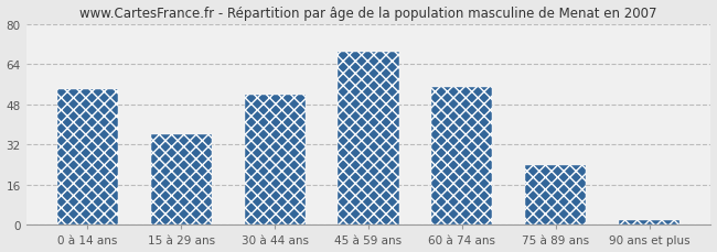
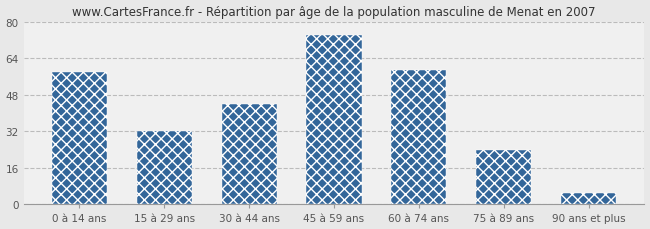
0 à 14 ans: 54 -> 58
15 à 29 ans: 36 -> 32
30 à 44 ans: 52 -> 44
45 à 59 ans: 69 -> 74
60 à 74 ans: 55 -> 59
90 ans et plus: 2 -> 5
